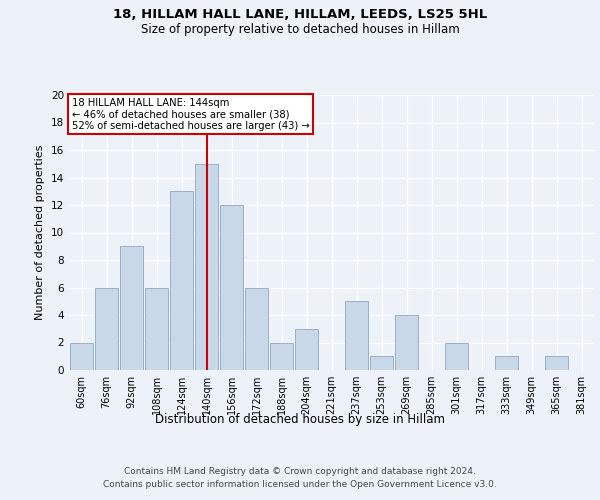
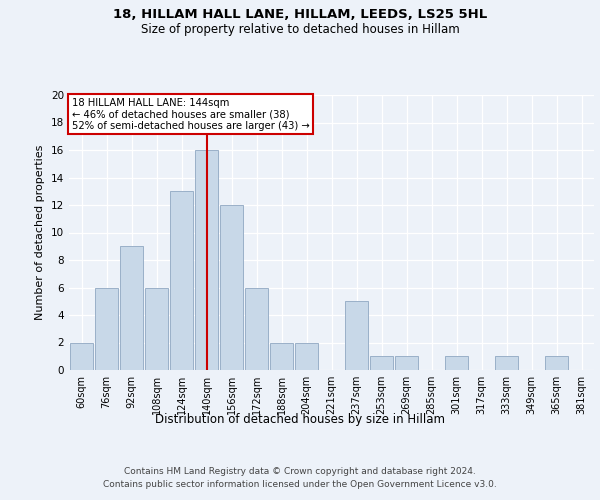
140sqm: 15 -> 16
204sqm: 3 -> 2
269sqm: 4 -> 1
301sqm: 2 -> 1
